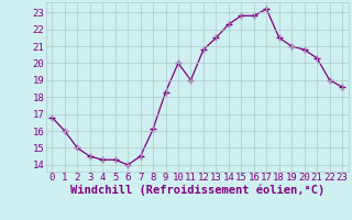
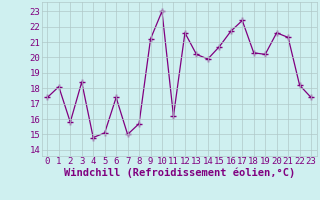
0: 16.8 -> 17.4
1: 16.0 -> 18.1
2: 15.0 -> 15.8
3: 14.5 -> 18.4
4: 14.3 -> 14.8
5: 14.3 -> 15.1
6: 14.0 -> 17.4
7: 14.5 -> 15.0
8: 16.1 -> 15.7
9: 18.3 -> 21.2
10: 20.0 -> 23.0
11: 19.0 -> 16.2
12: 20.8 -> 21.6
13: 21.5 -> 20.2
14: 22.3 -> 19.9
15: 22.8 -> 20.7
16: 22.8 -> 21.7
17: 23.2 -> 22.4
18: 21.5 -> 20.3
19: 21.0 -> 20.2
20: 20.8 -> 21.6
21: 20.3 -> 21.3
22: 19.0 -> 18.2
23: 18.6 -> 17.4
